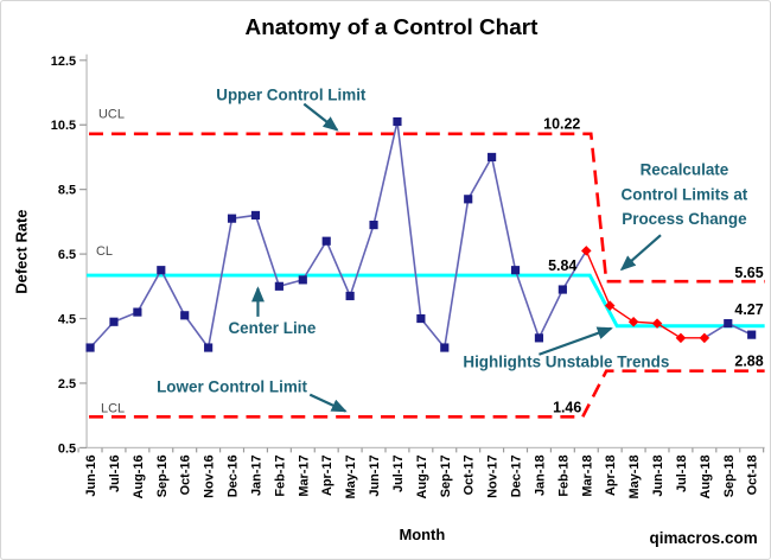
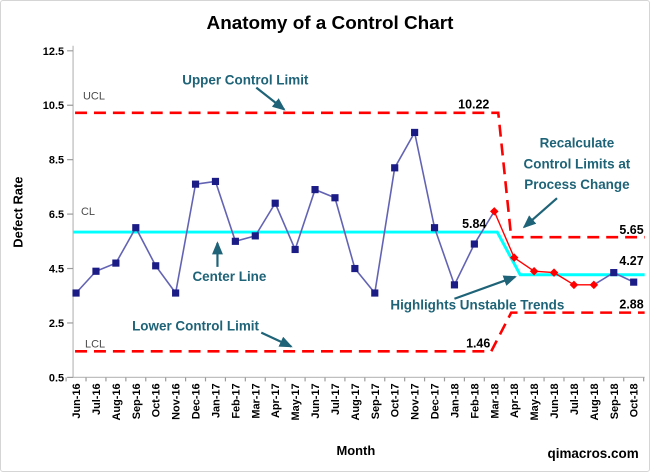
Jul-17: 10.6 -> 7.1
